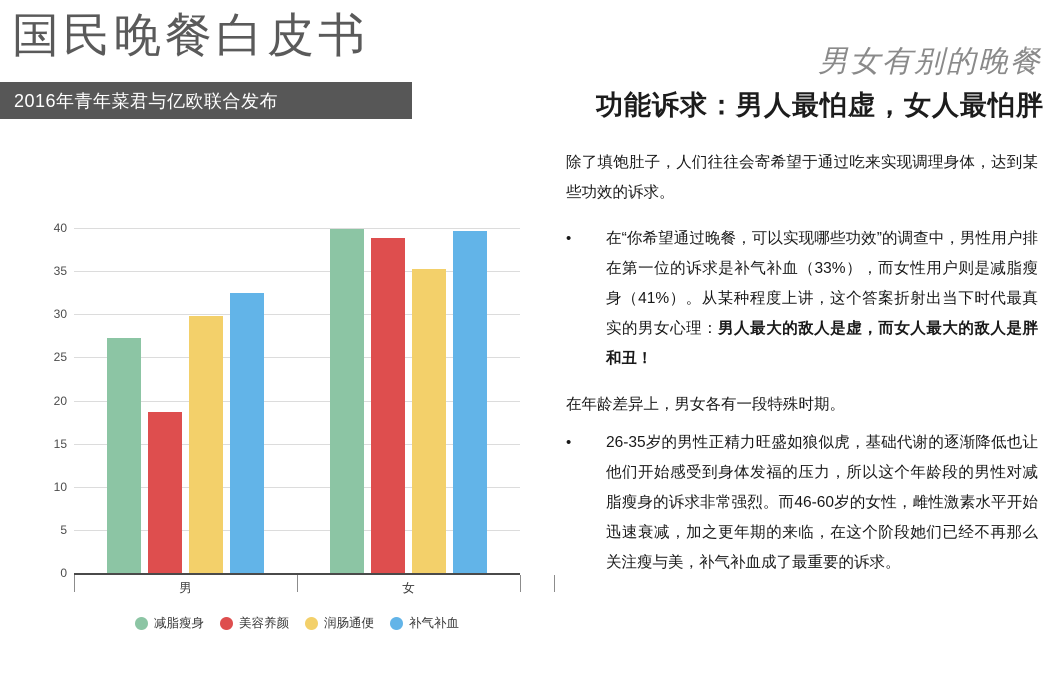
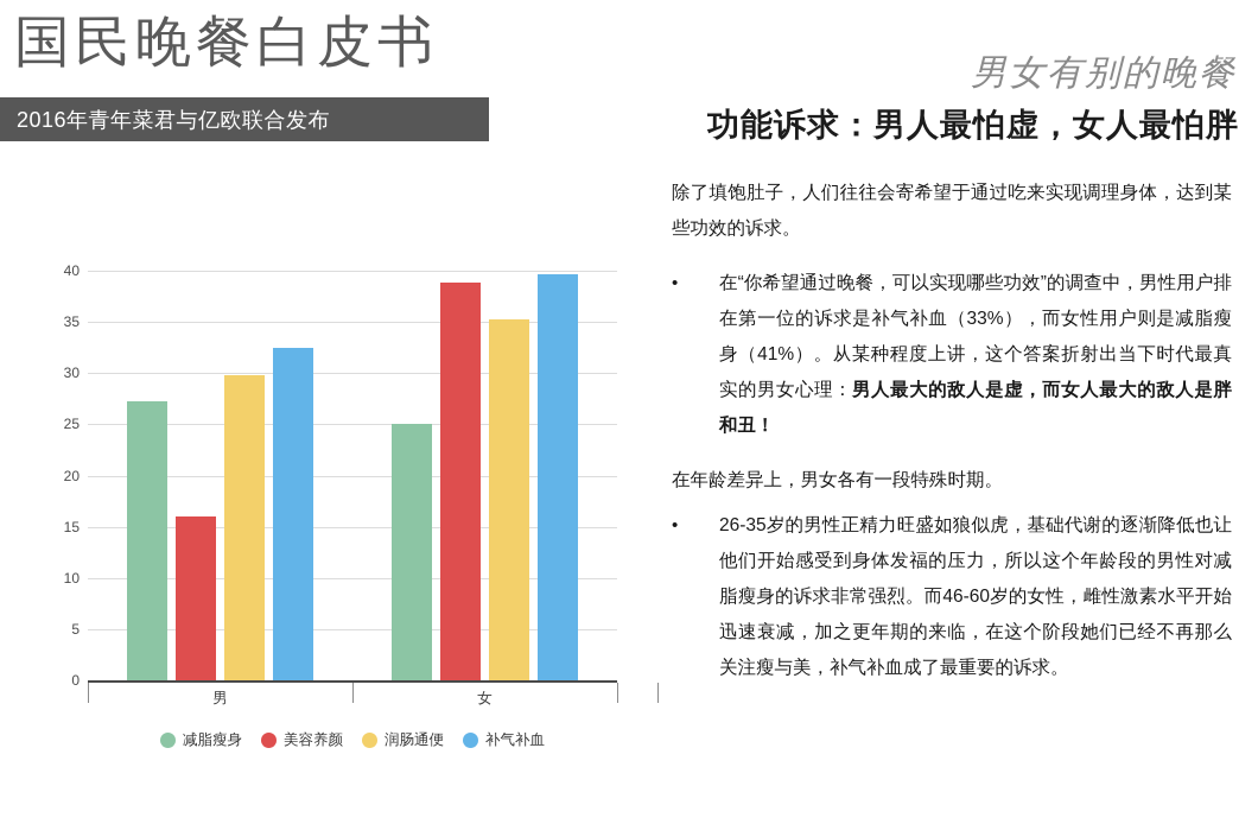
美容养颜/男: 19 -> 16
减脂瘦身/女: 40 -> 25
